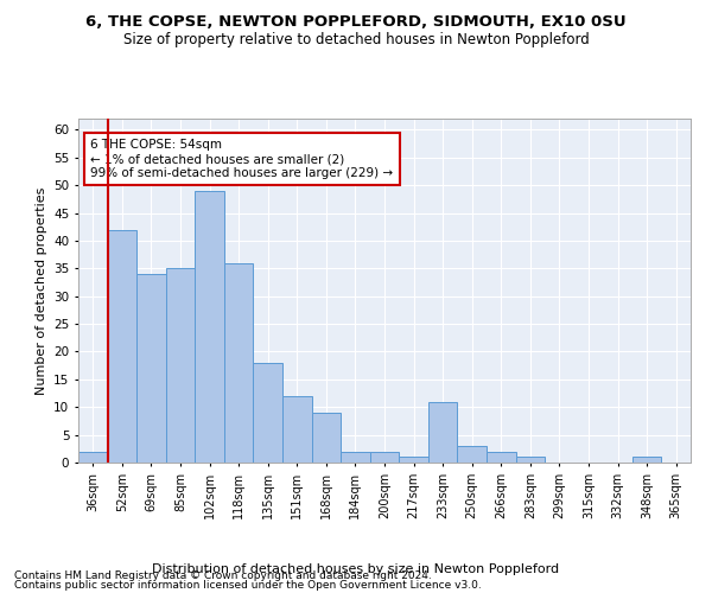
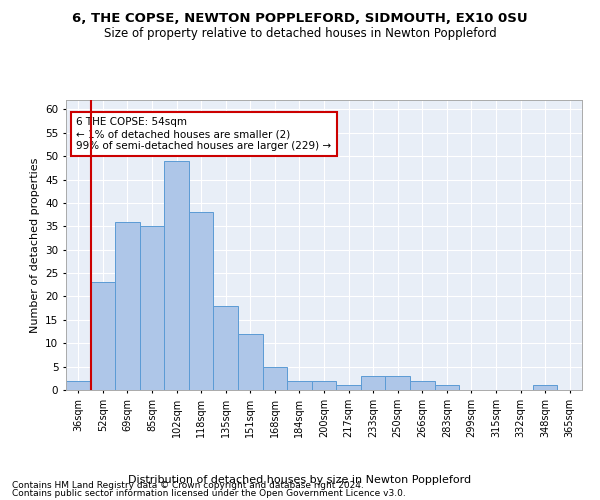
52sqm: 42 -> 23
69sqm: 34 -> 36
118sqm: 36 -> 38
168sqm: 9 -> 5
233sqm: 11 -> 3
